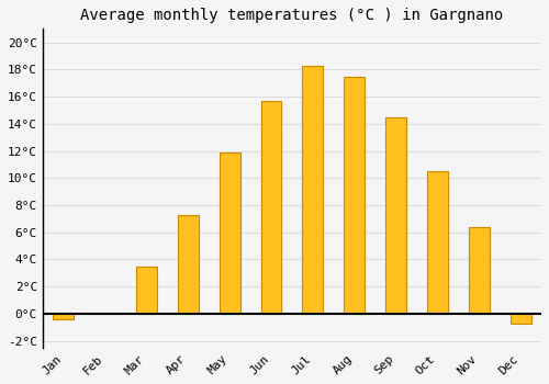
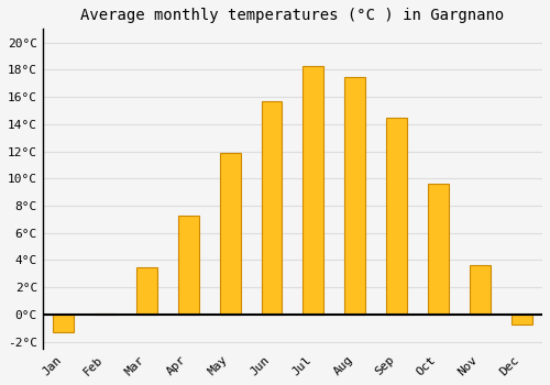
Jan: -0.4°C -> -1.3°C
Oct: 10.5°C -> 9.6°C
Nov: 6.4°C -> 3.6°C
